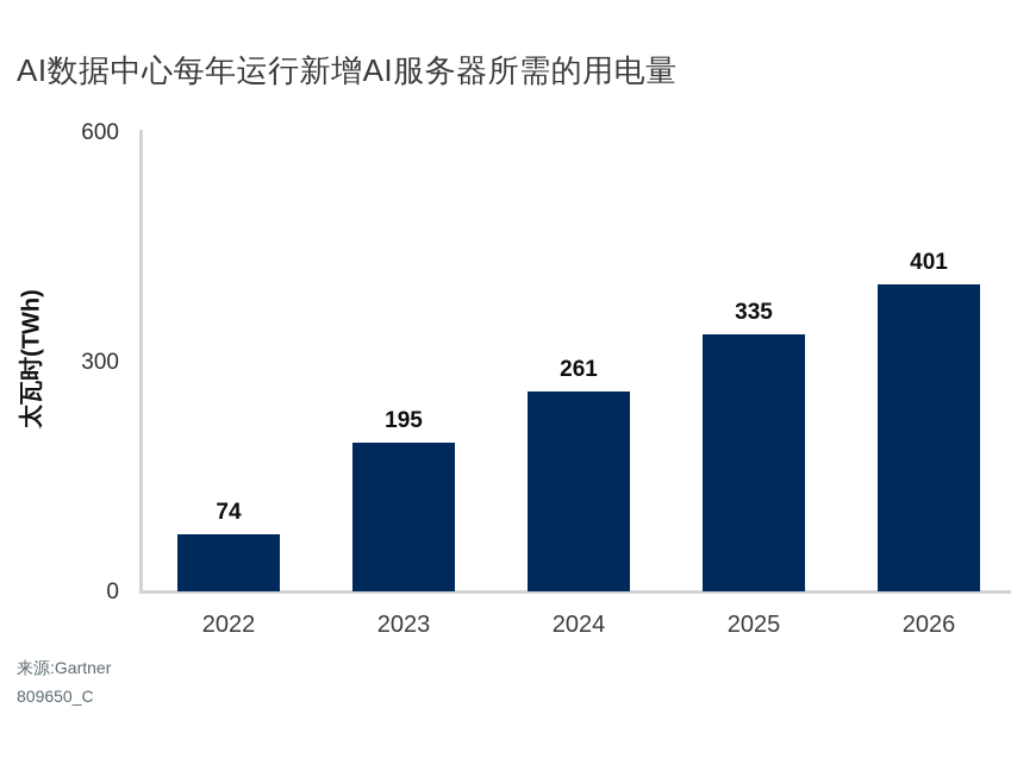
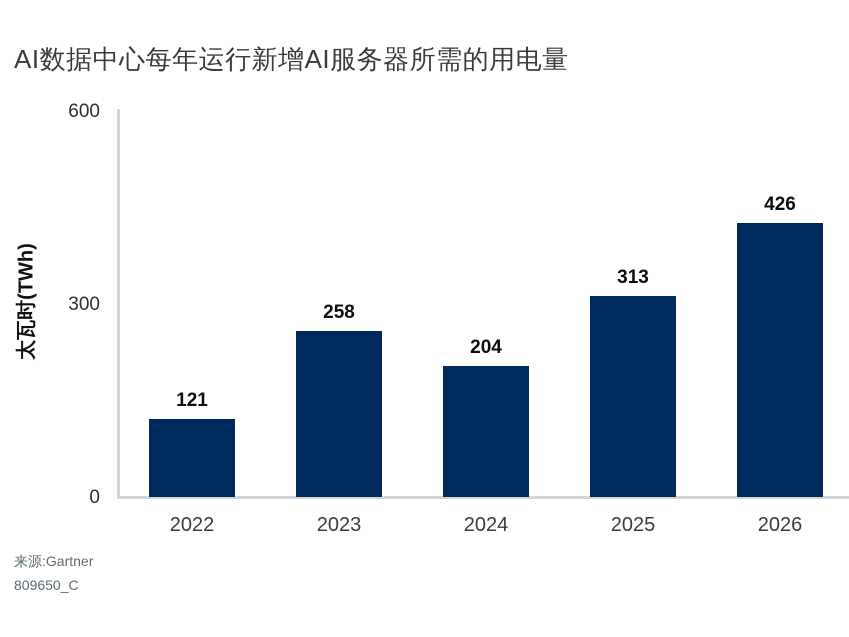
2022: 74 -> 121
2023: 195 -> 258
2024: 261 -> 204
2025: 335 -> 313
2026: 401 -> 426
